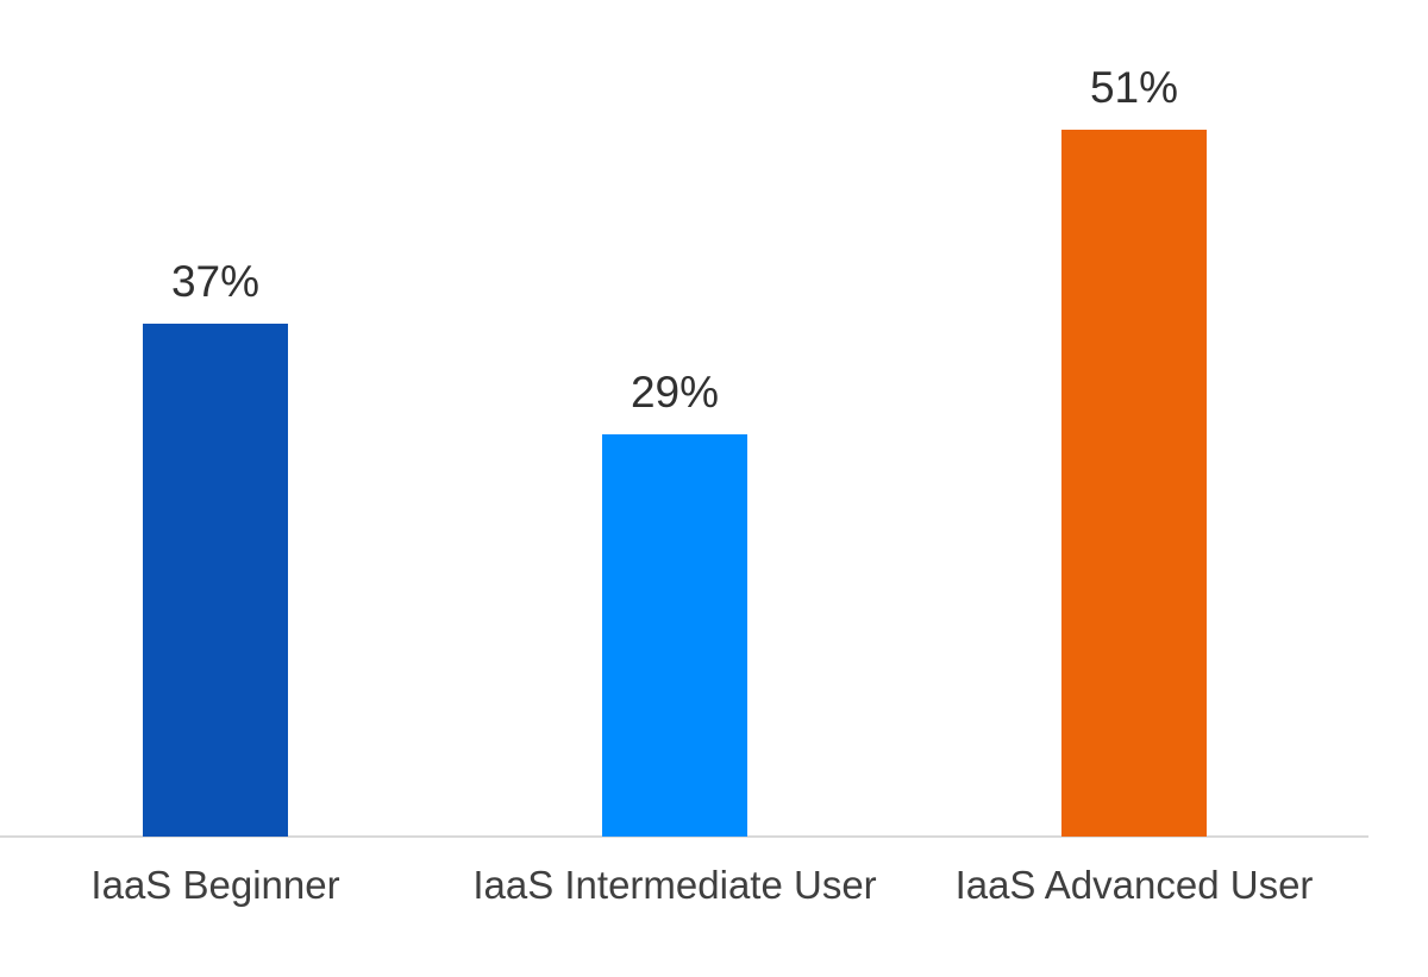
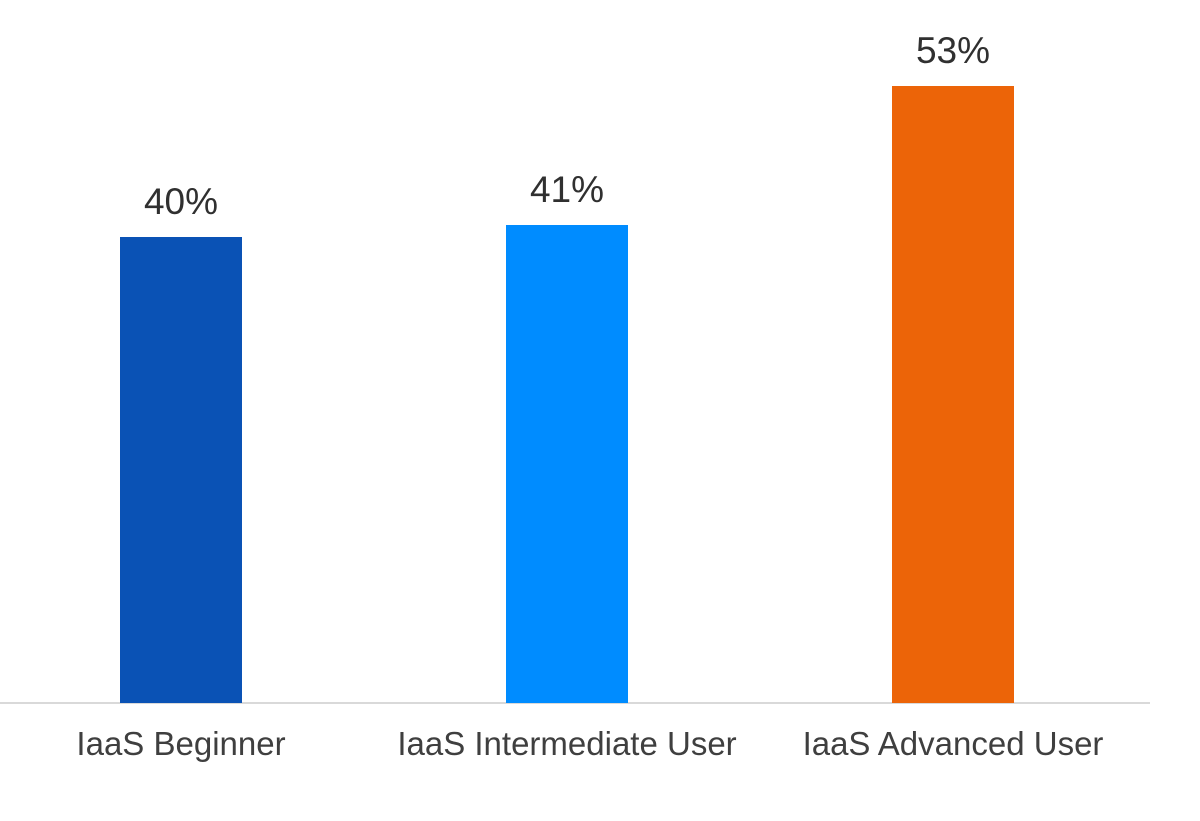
IaaS Beginner: 37% -> 40%
IaaS Intermediate User: 29% -> 41%
IaaS Advanced User: 51% -> 53%
